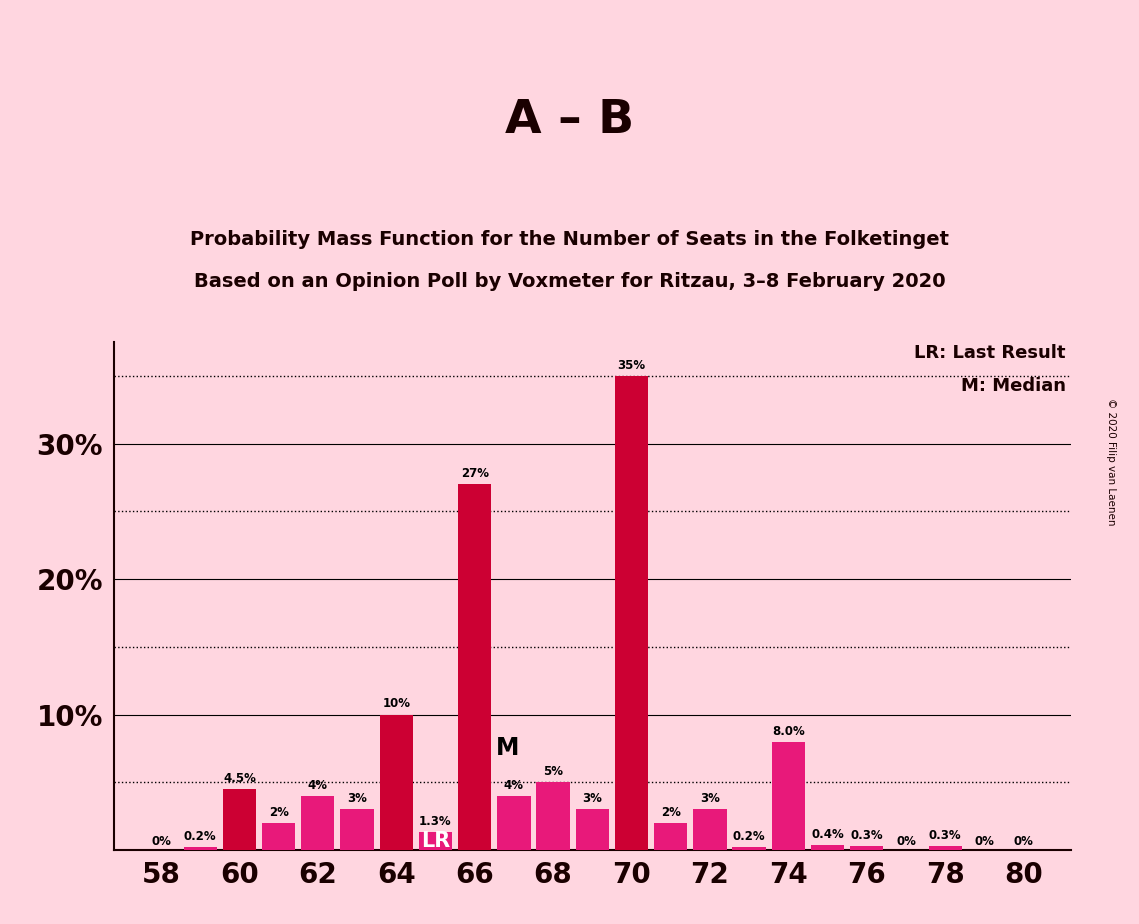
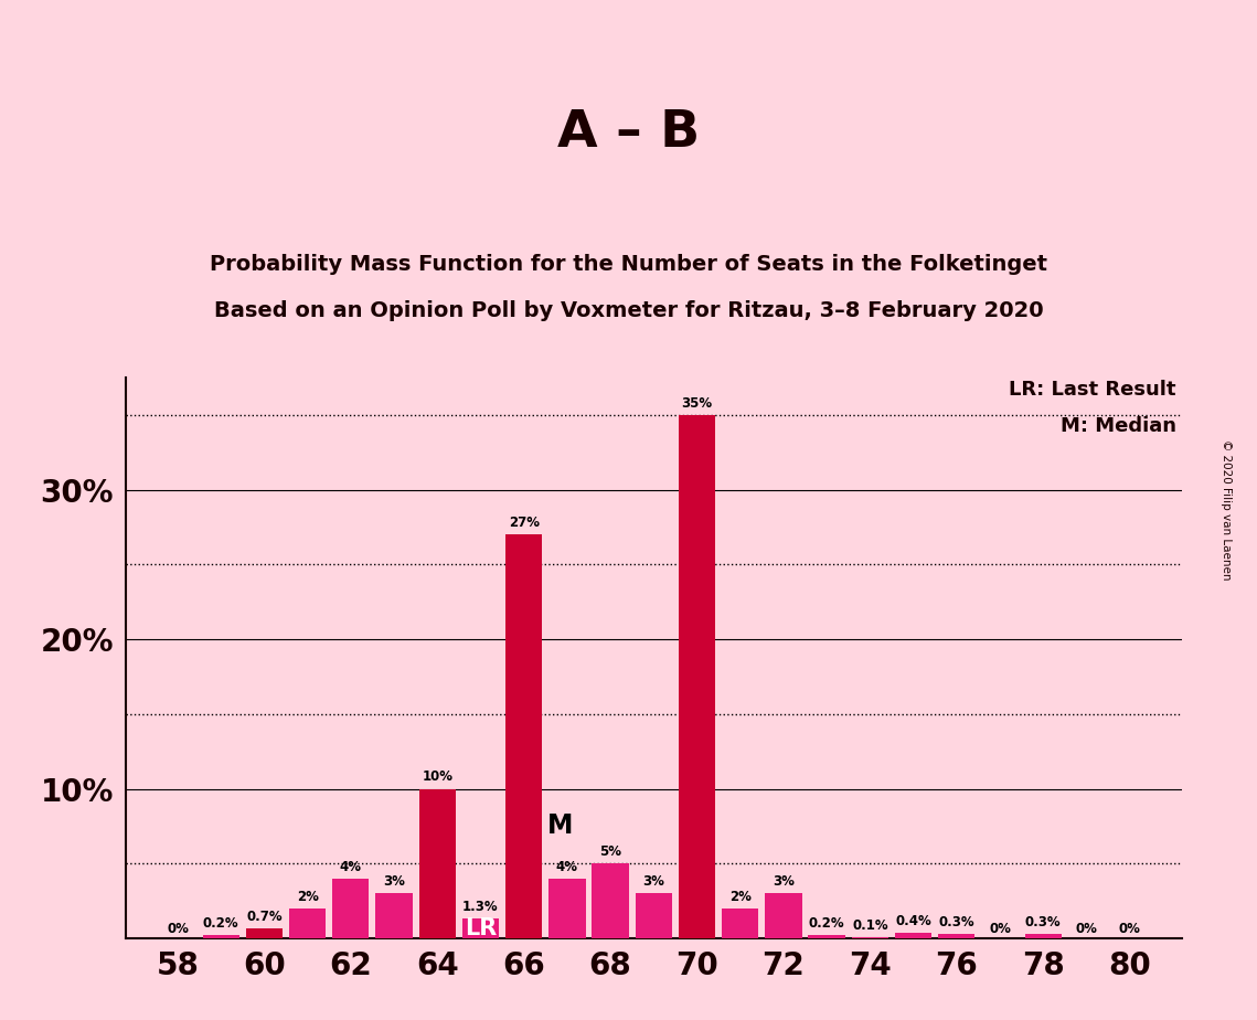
60: 4.5% -> 0.7%
74: 8.0% -> 0.1%
